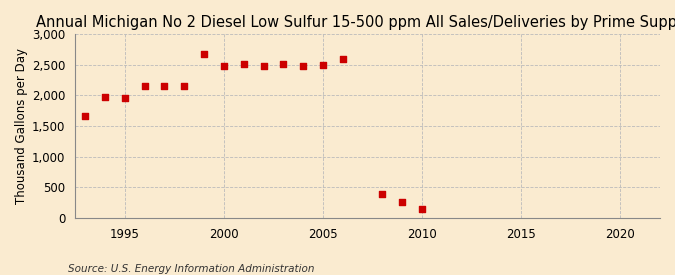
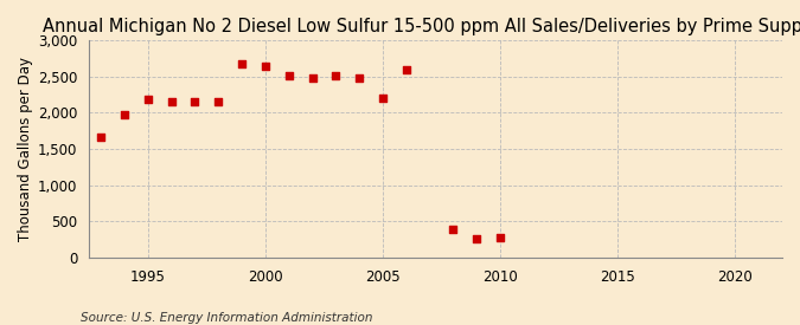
1995: 1,960 -> 2,180
2000: 2,470 -> 2,640
2005: 2,490 -> 2,200
2010: 160 -> 280
